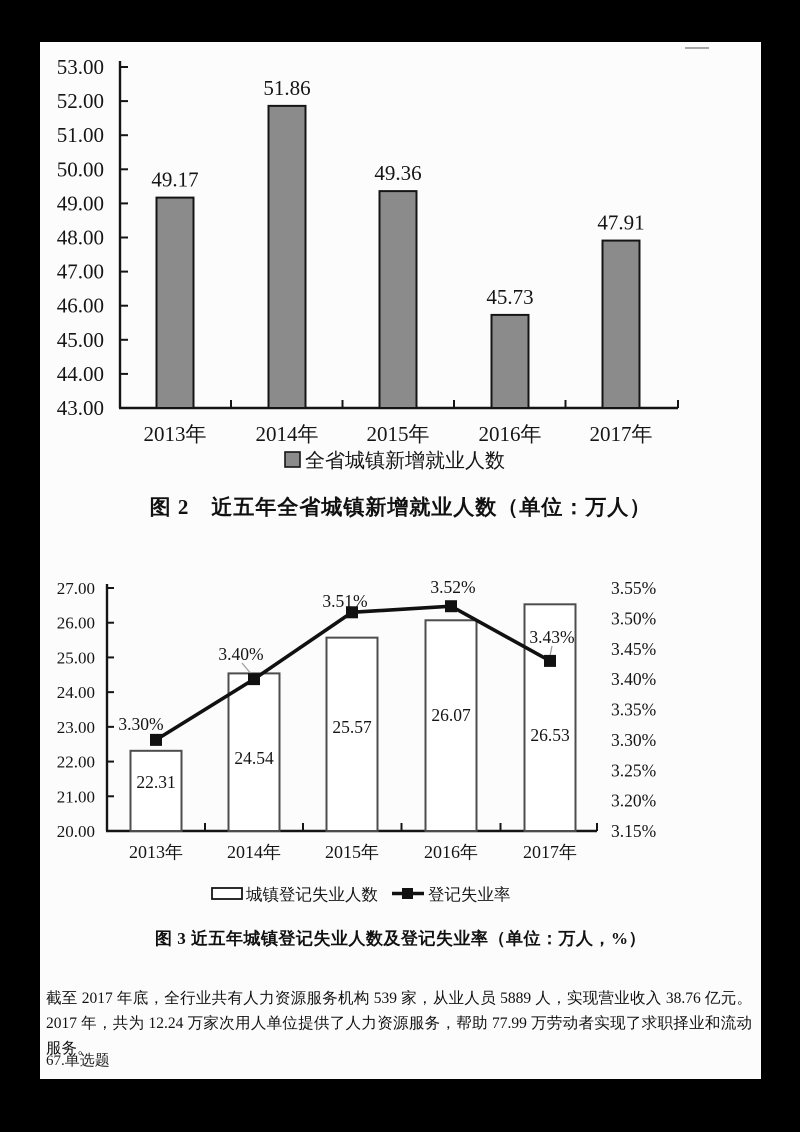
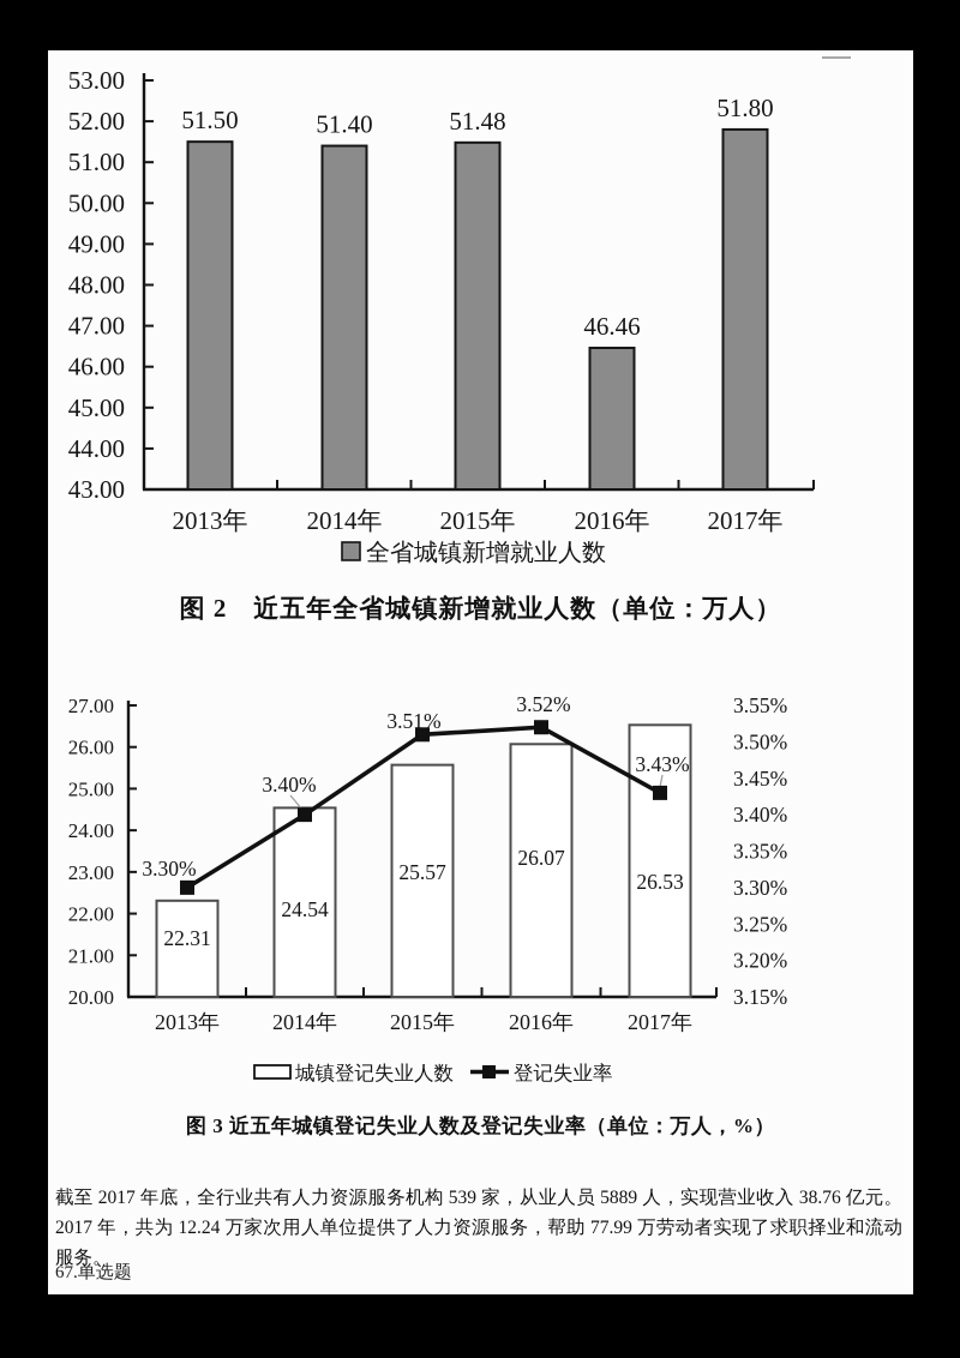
图 2 近五年全省城镇新增就业人数（单位：万人）/2013年: 49.17 -> 51.50
图 2 近五年全省城镇新增就业人数（单位：万人）/2014年: 51.86 -> 51.40
图 2 近五年全省城镇新增就业人数（单位：万人）/2015年: 49.36 -> 51.48
图 2 近五年全省城镇新增就业人数（单位：万人）/2016年: 45.73 -> 46.46
图 2 近五年全省城镇新增就业人数（单位：万人）/2017年: 47.91 -> 51.80
